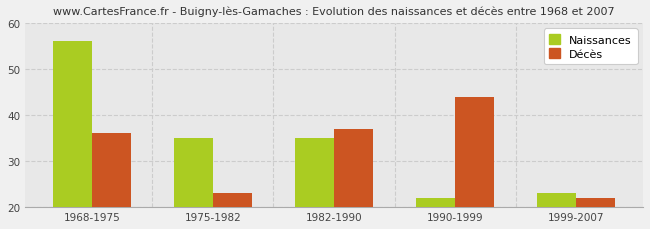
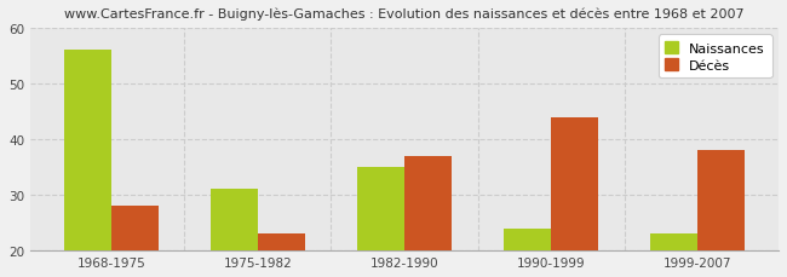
Décès/1968-1975: 36 -> 28
Naissances/1975-1982: 35 -> 31
Naissances/1990-1999: 22 -> 24
Décès/1999-2007: 22 -> 38
